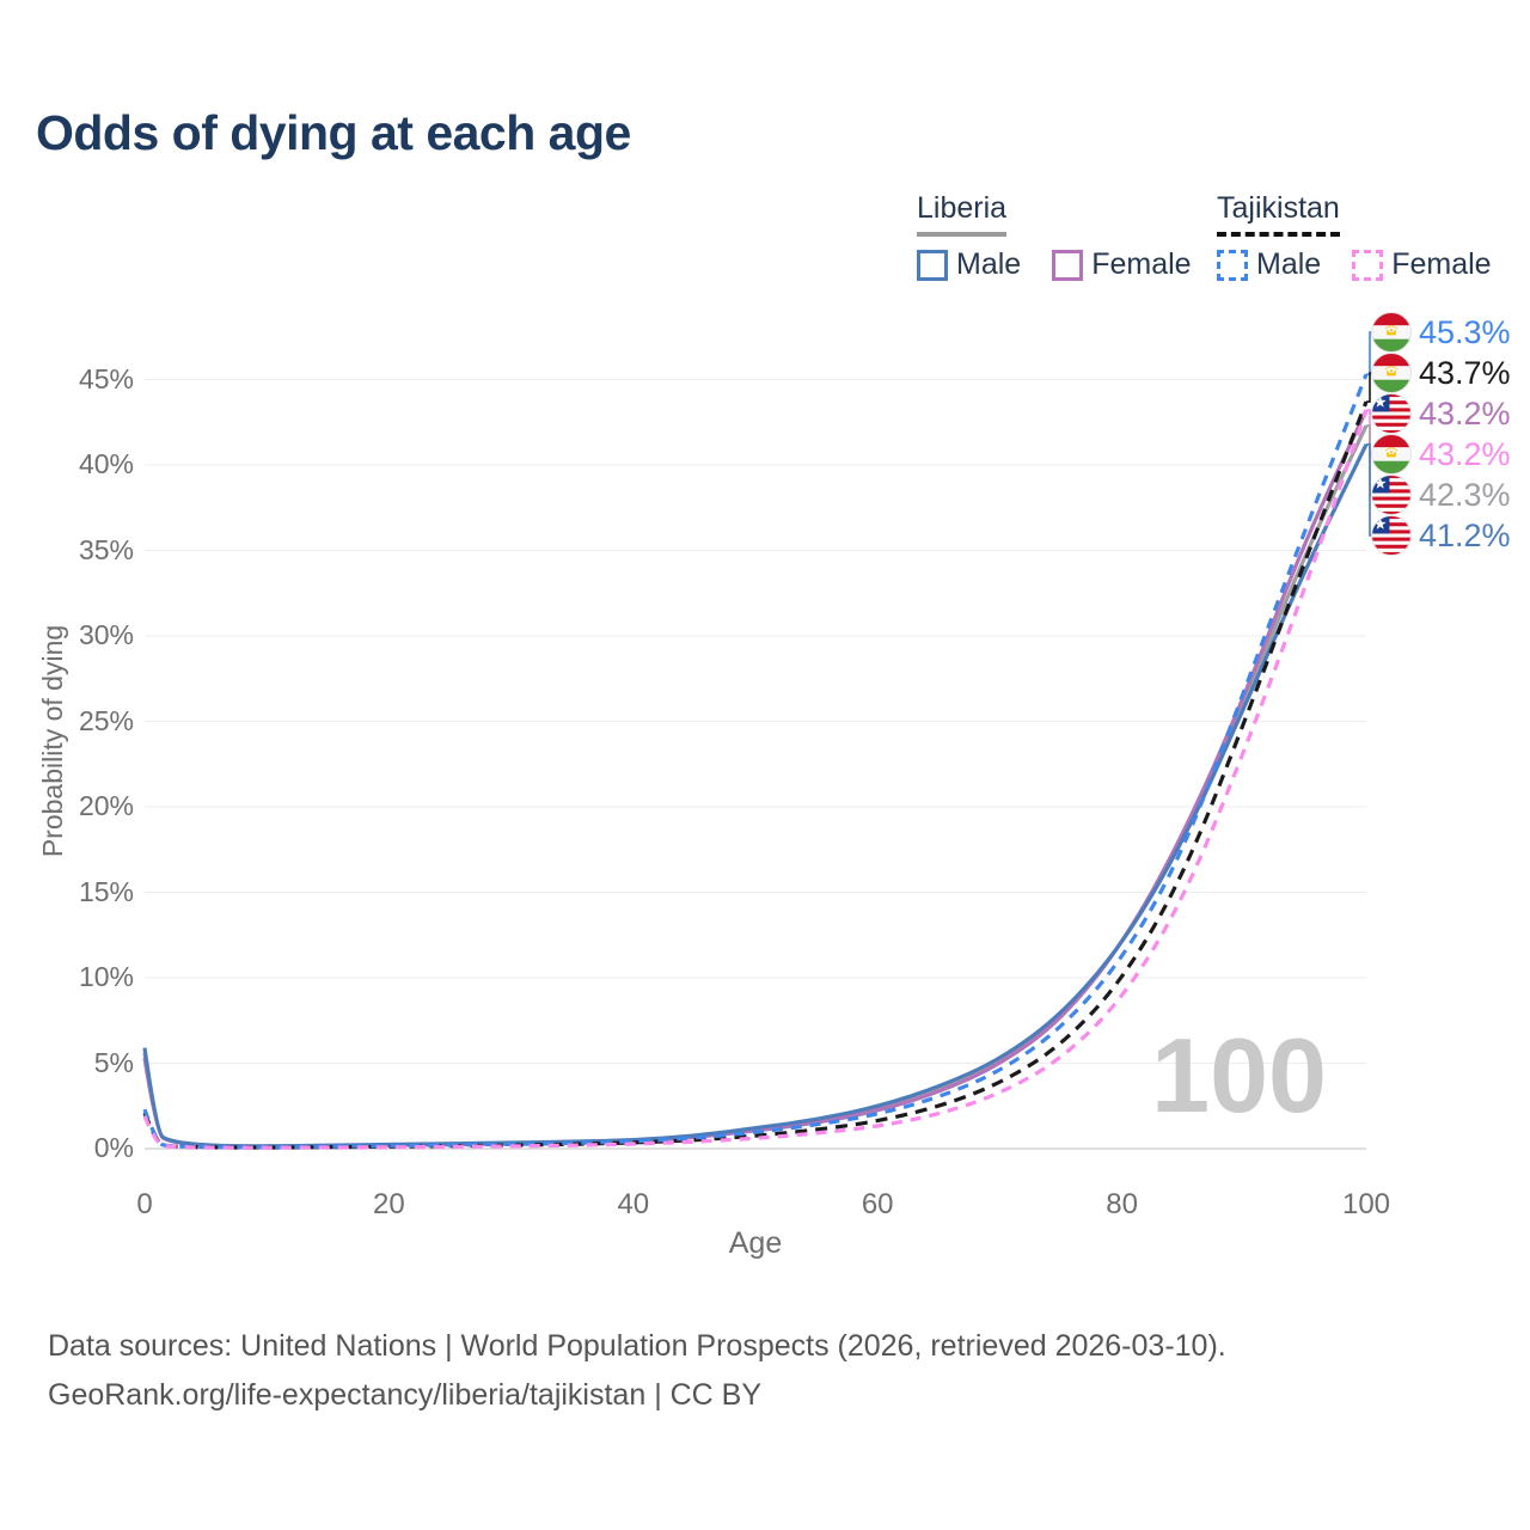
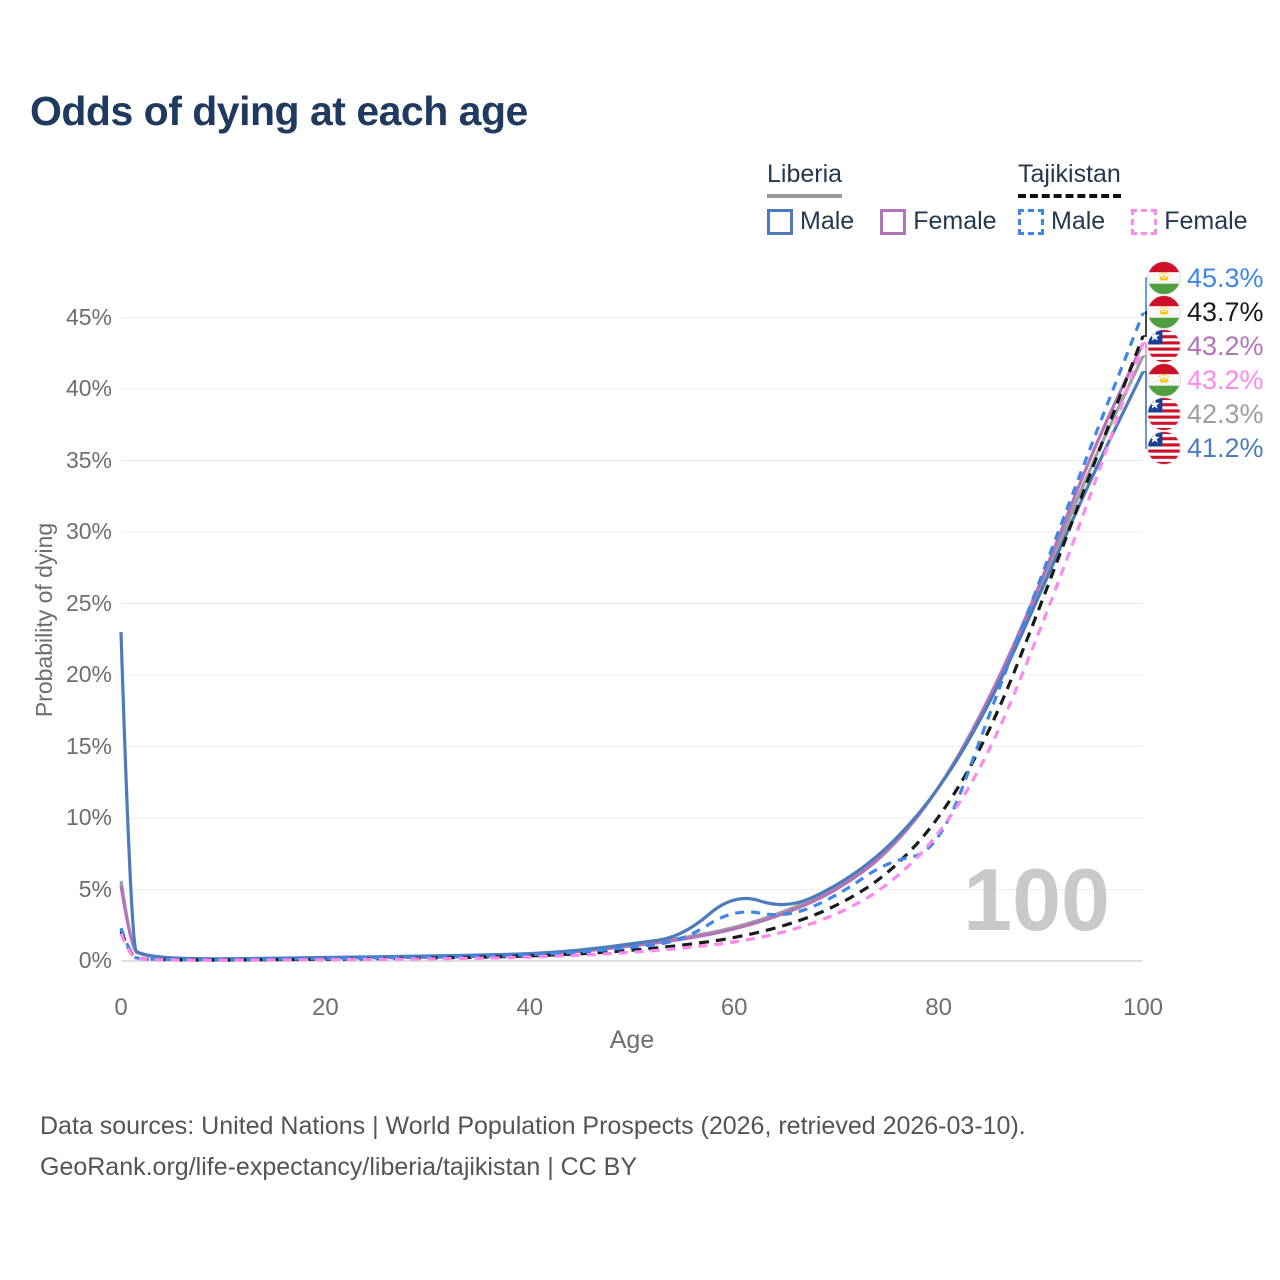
Liberia Male/0: 5.9% -> 23.0%
Liberia Male/60: 2.5% -> 4.8%
Tajikistan Male/60: 2.0% -> 3.7%
Tajikistan Male/80: 11.0% -> 7.6%
